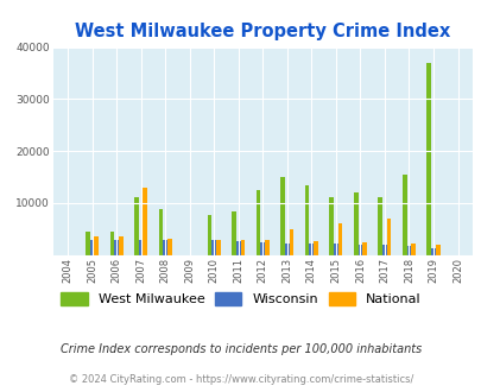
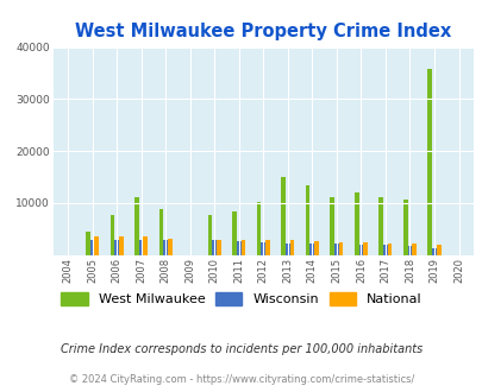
West Milwaukee/2006: 4500 -> 7700
National/2007: 13000 -> 3500
West Milwaukee/2012: 12500 -> 10100
National/2013: 5000 -> 2800
National/2015: 6000 -> 2500
National/2017: 7000 -> 2200
West Milwaukee/2018: 15500 -> 10600
West Milwaukee/2019: 37000 -> 35800
